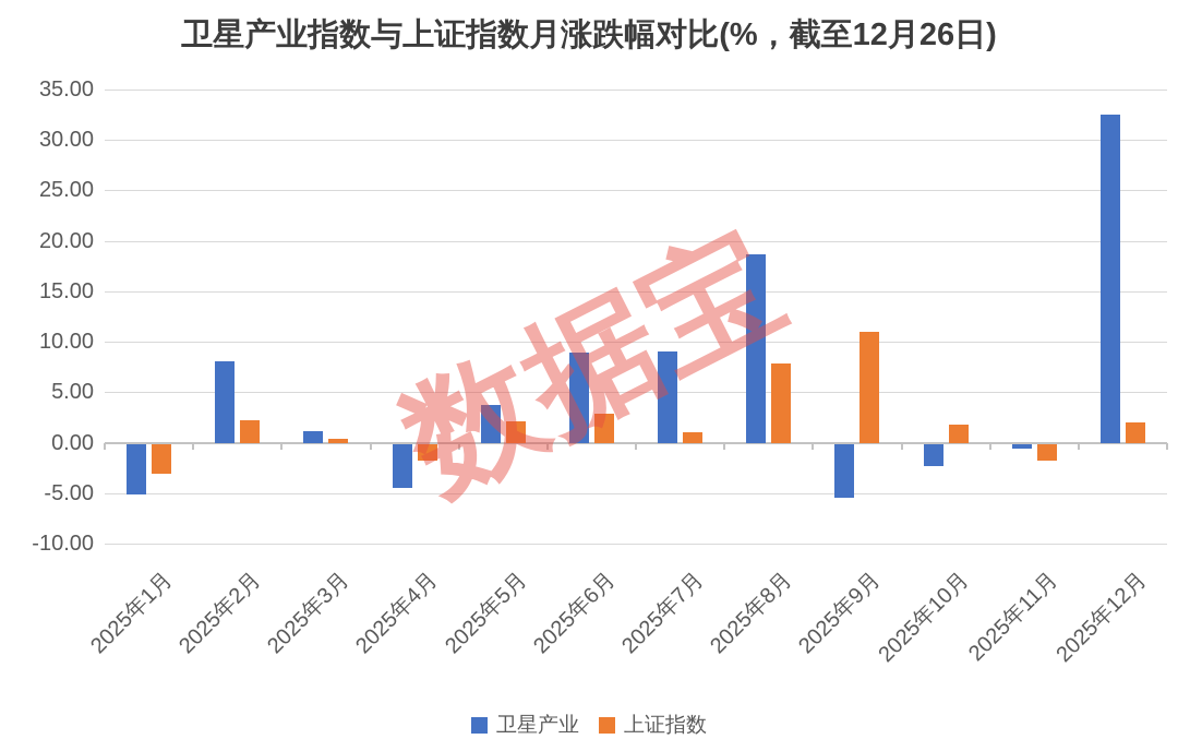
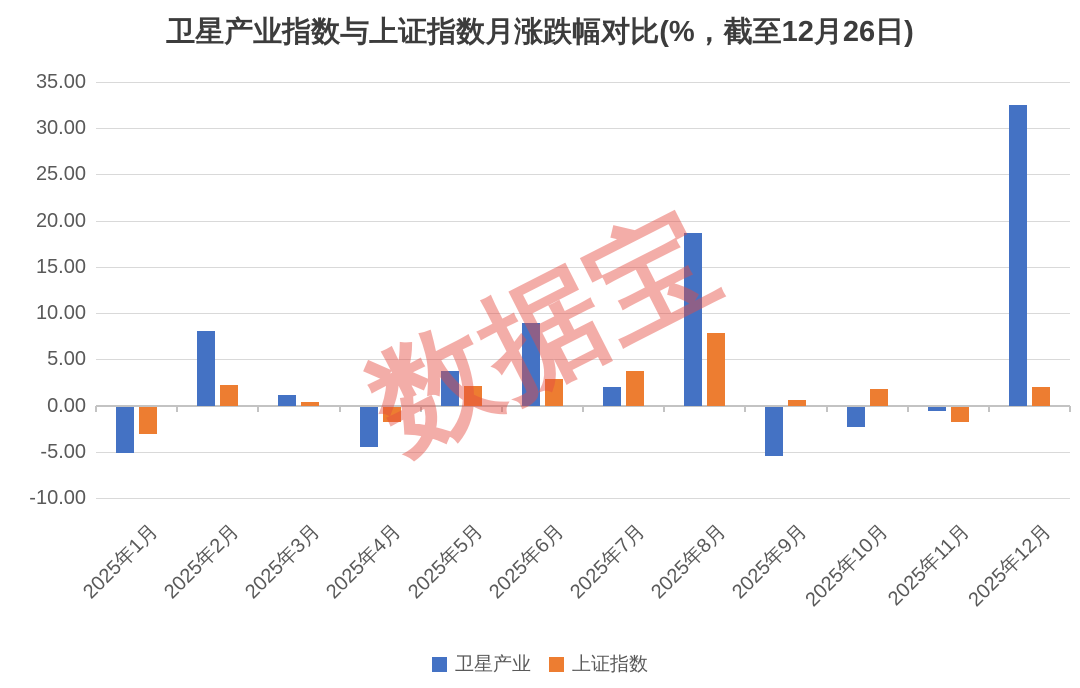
卫星产业/2025年7月: 9 -> 2
上证指数/2025年7月: 1 -> 4
上证指数/2025年9月: 11 -> 1
